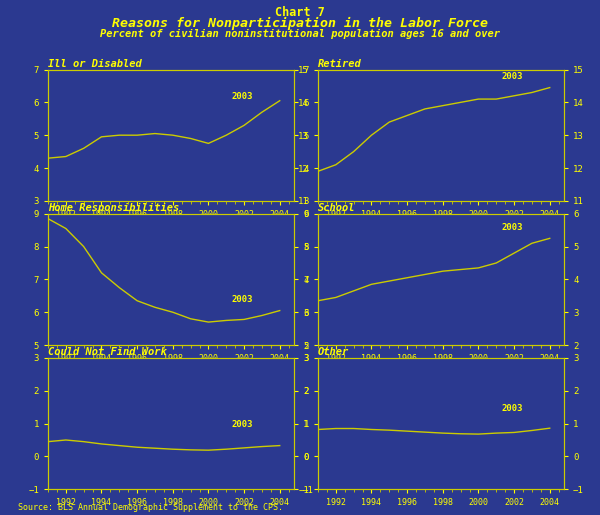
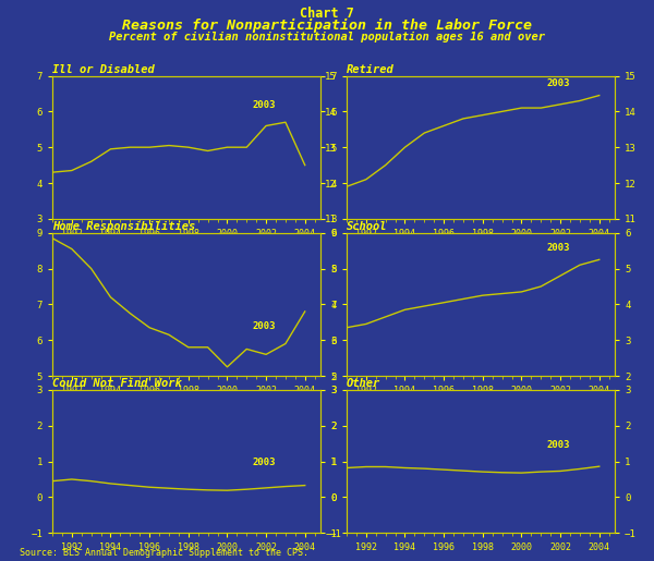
Ill or Disabled/2000: 4.75 -> 5.00
Ill or Disabled/2002: 5.30 -> 5.60
Ill or Disabled/2004: 6.05 -> 4.50
Home Responsibilities/1998: 6.00 -> 5.80
Home Responsibilities/2000: 5.70 -> 5.25
Home Responsibilities/2002: 5.78 -> 5.60
Home Responsibilities/2004: 6.05 -> 6.80
